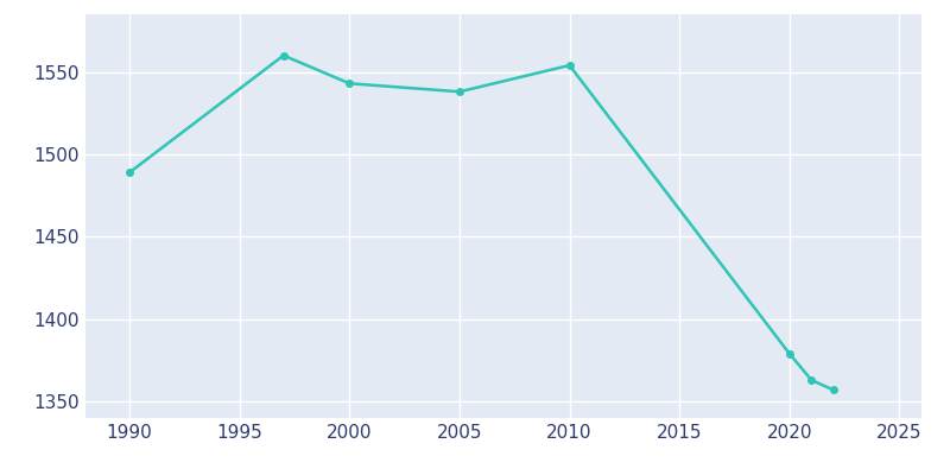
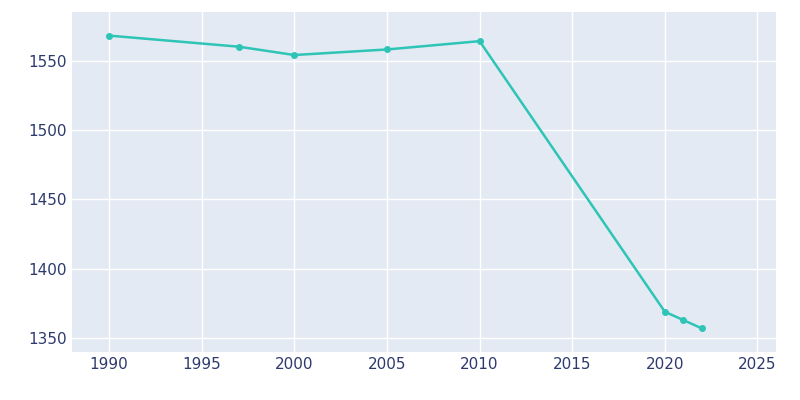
1990: 1489 -> 1568
2000: 1543 -> 1554
2005: 1538 -> 1558
2010: 1554 -> 1564
2020: 1379 -> 1369
